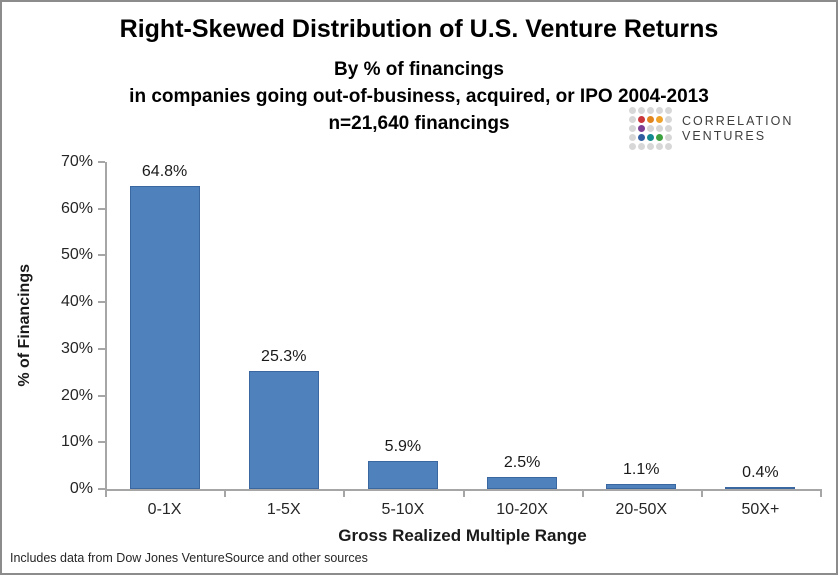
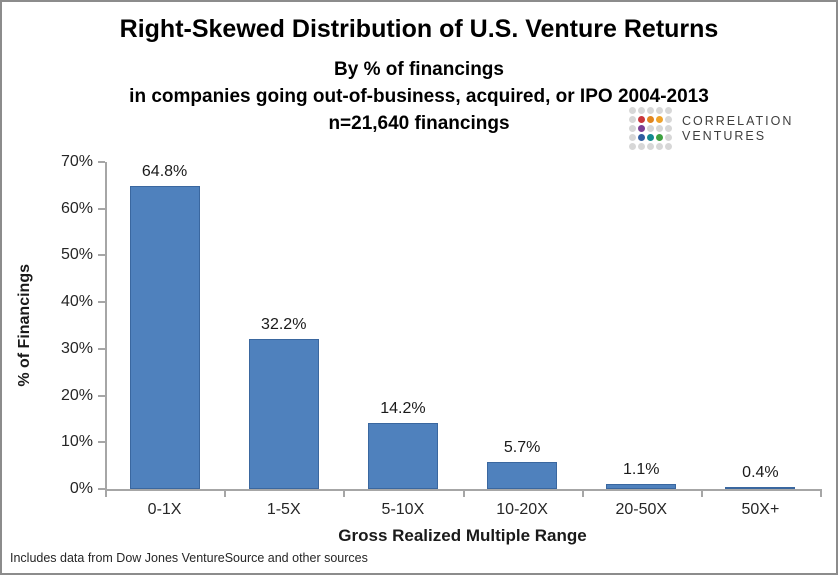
1-5X: 25.3% -> 32.2%
5-10X: 5.9% -> 14.2%
10-20X: 2.5% -> 5.7%
